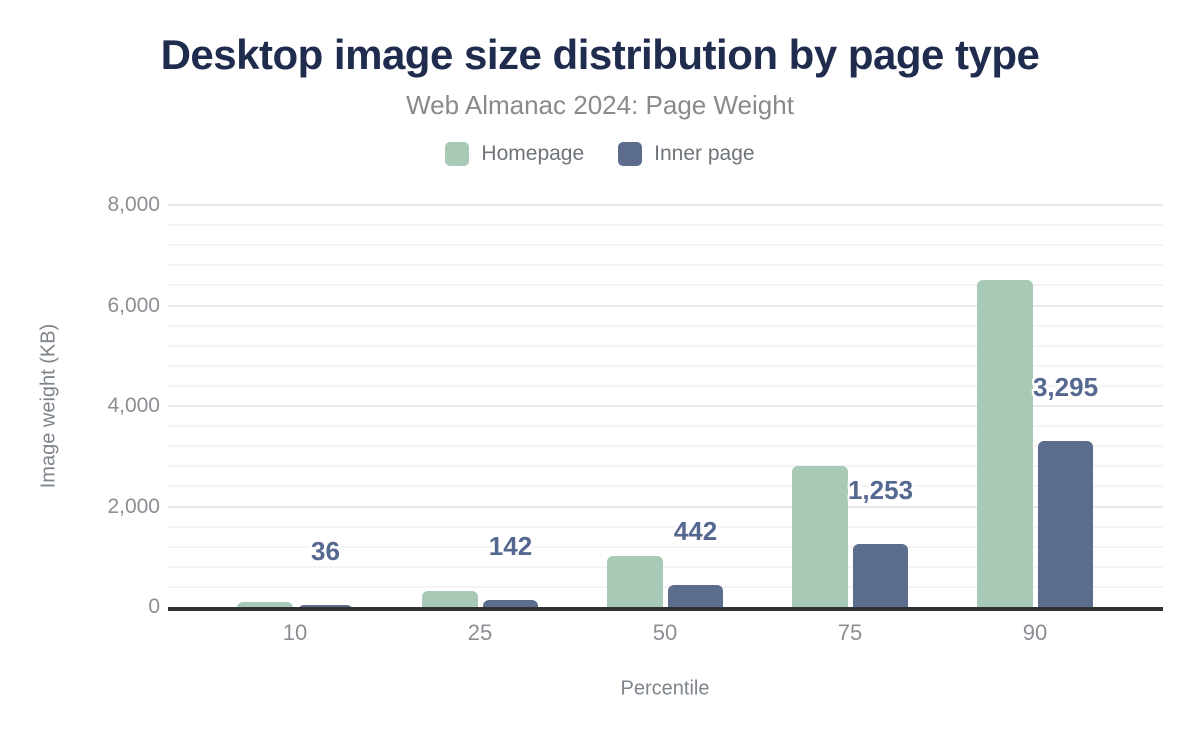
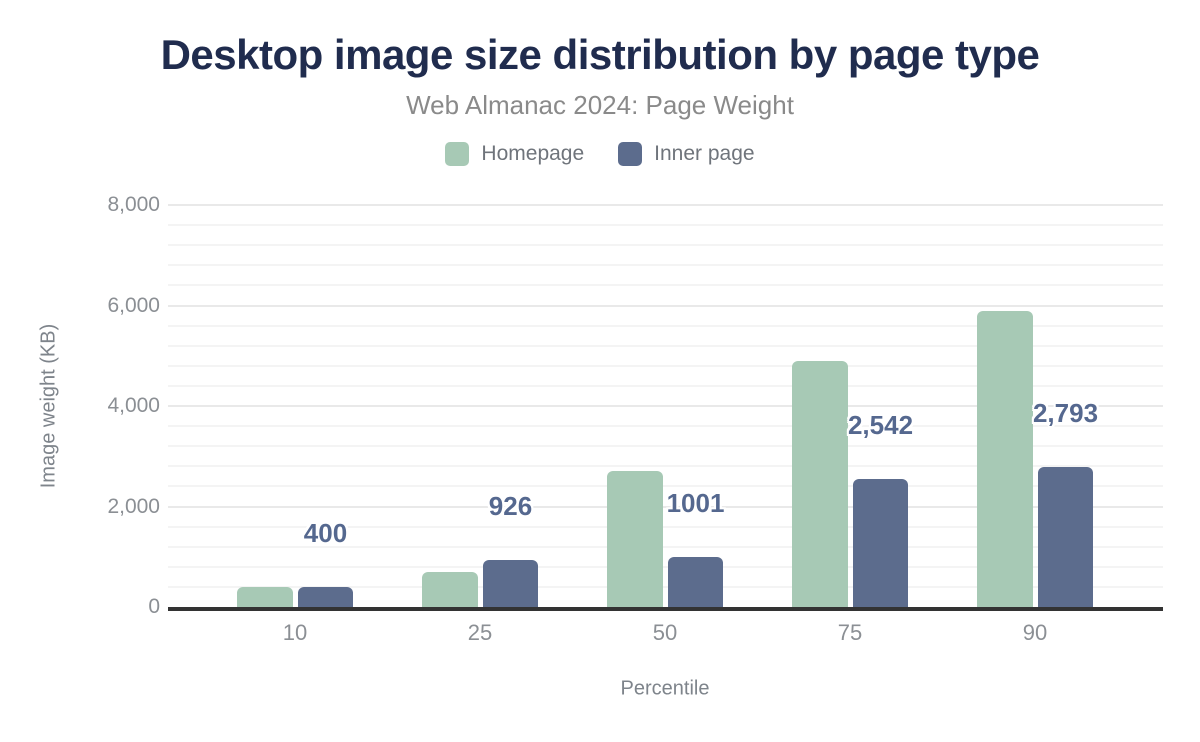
Homepage/10: 100 -> 400
Inner page/10: 36 -> 400
Homepage/25: 300 -> 700
Inner page/25: 142 -> 926
Homepage/50: 1000 -> 2700
Inner page/50: 442 -> 1001
Homepage/75: 2800 -> 4900
Inner page/75: 1,253 -> 2,542
Homepage/90: 6500 -> 5900
Inner page/90: 3,295 -> 2,793
